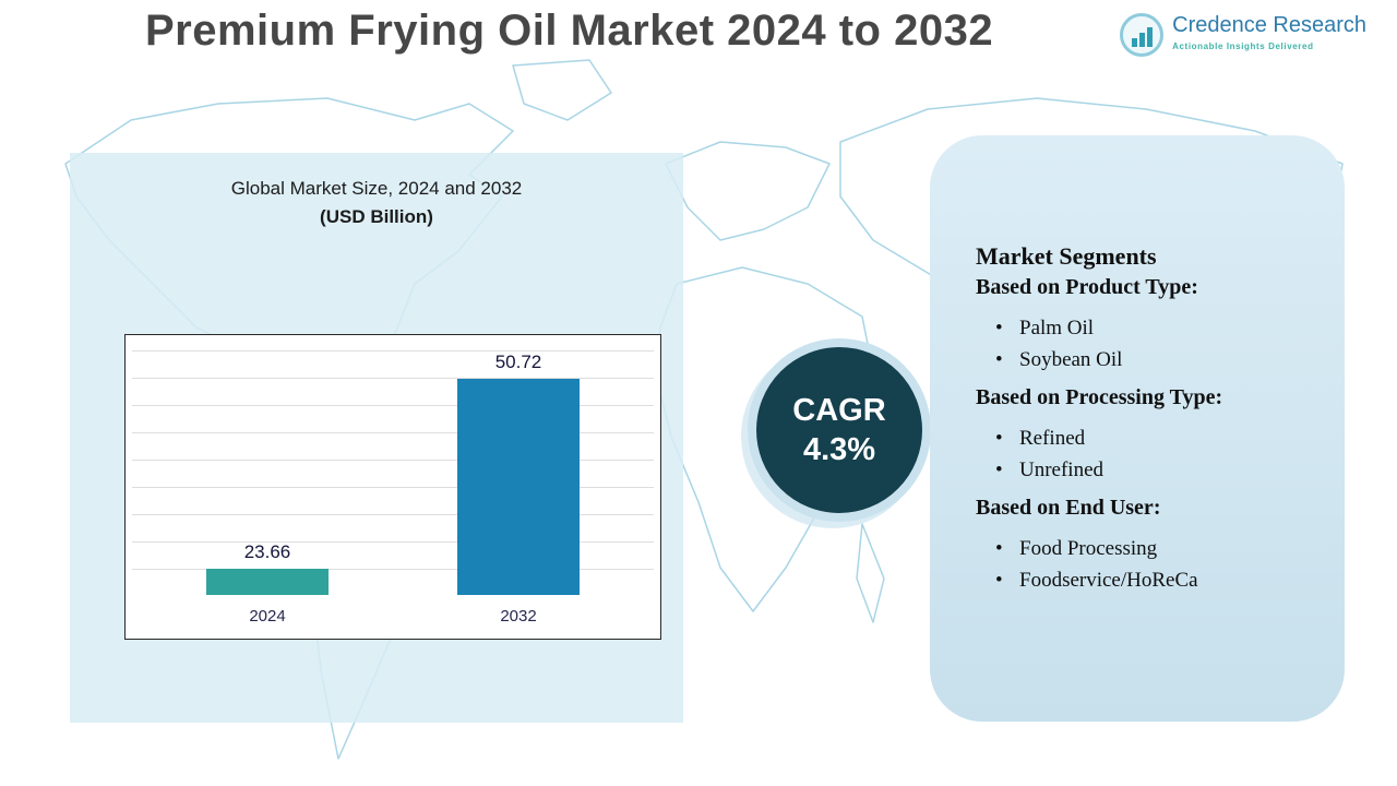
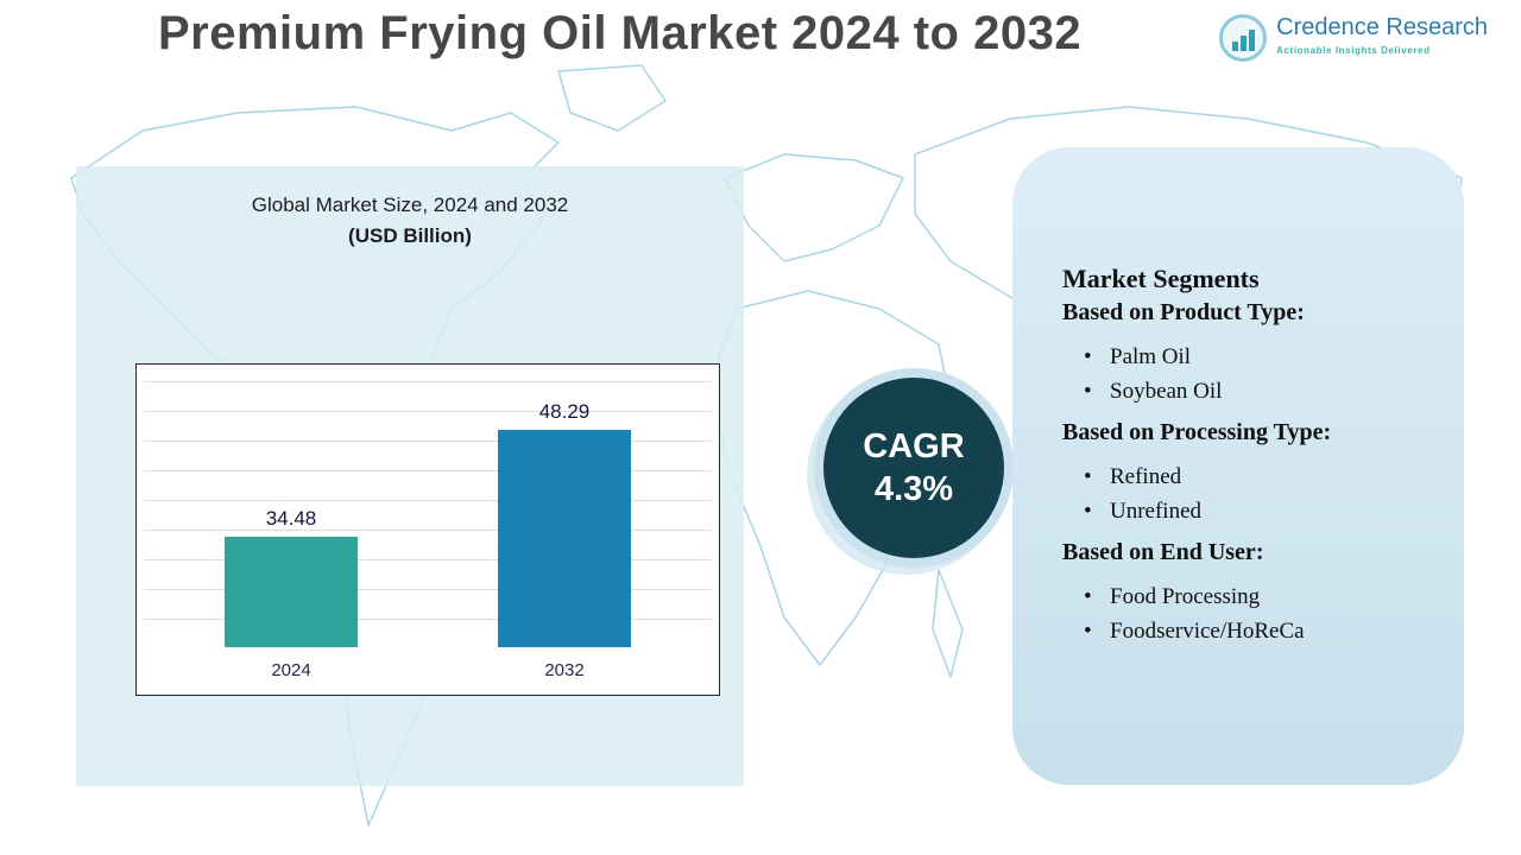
2024: 23.66 -> 34.48
2032: 50.72 -> 48.29
